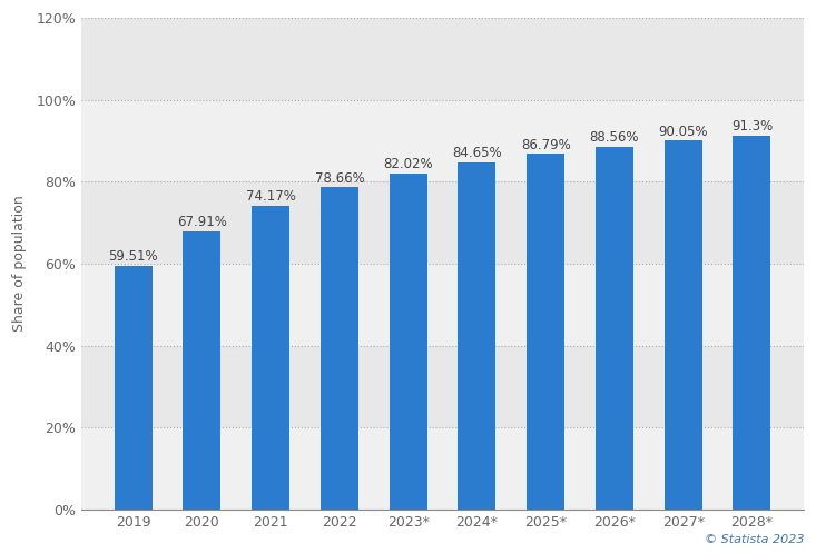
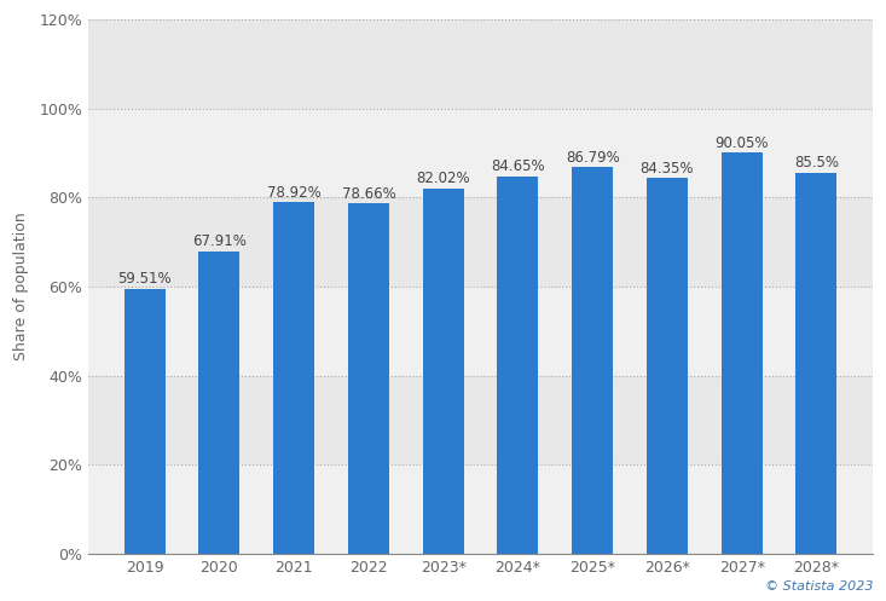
2021: 74.17% -> 78.92%
2026*: 88.56% -> 84.35%
2028*: 91.3% -> 85.5%
